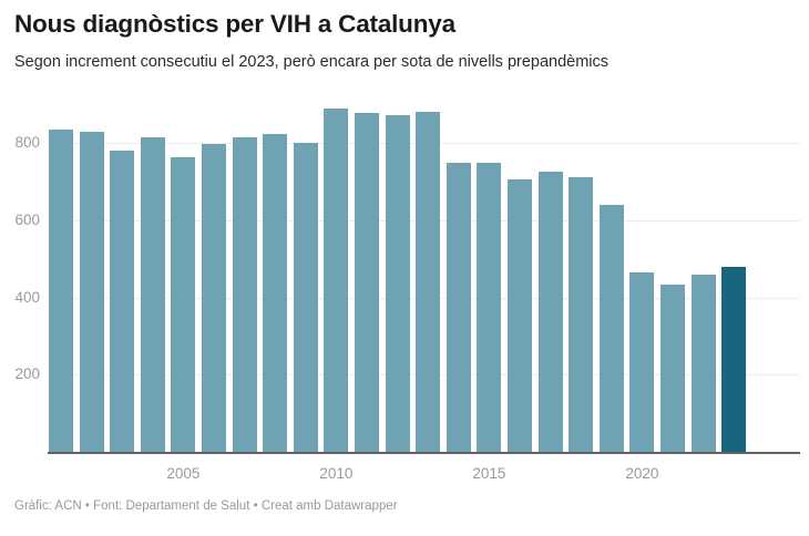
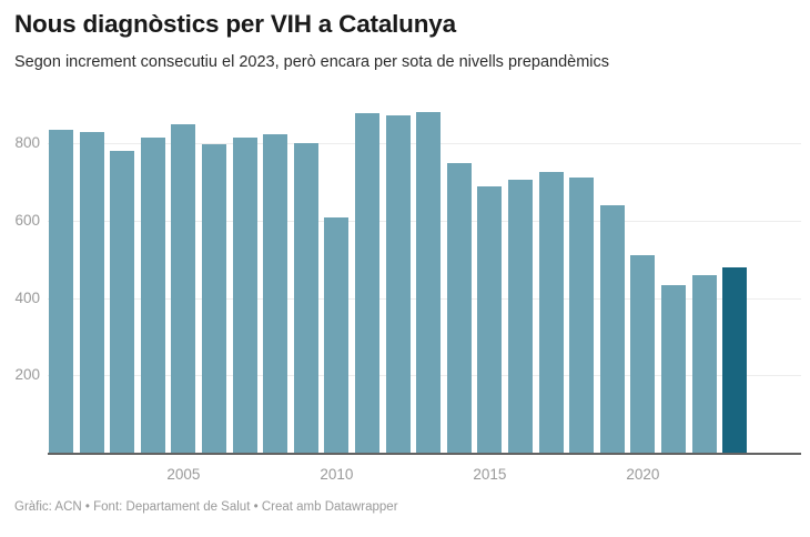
2005: 760 -> 850
2010: 890 -> 610
2015: 750 -> 690
2020: 470 -> 510
